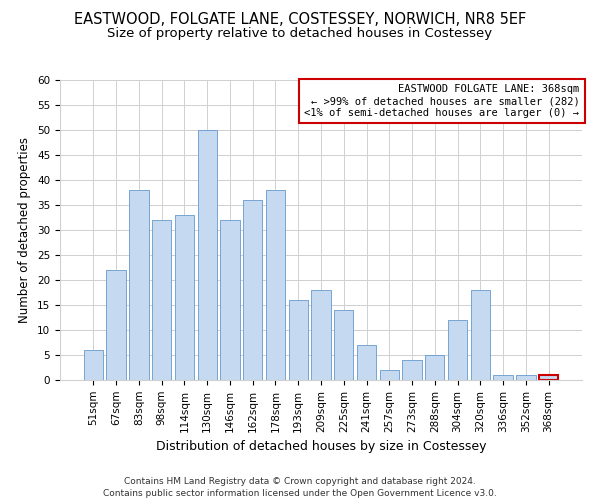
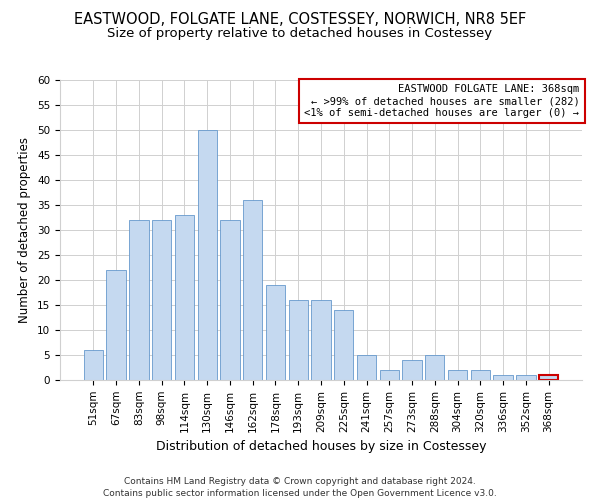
83sqm: 38 -> 32
178sqm: 38 -> 19
209sqm: 18 -> 16
241sqm: 7 -> 5
304sqm: 12 -> 2
320sqm: 18 -> 2
